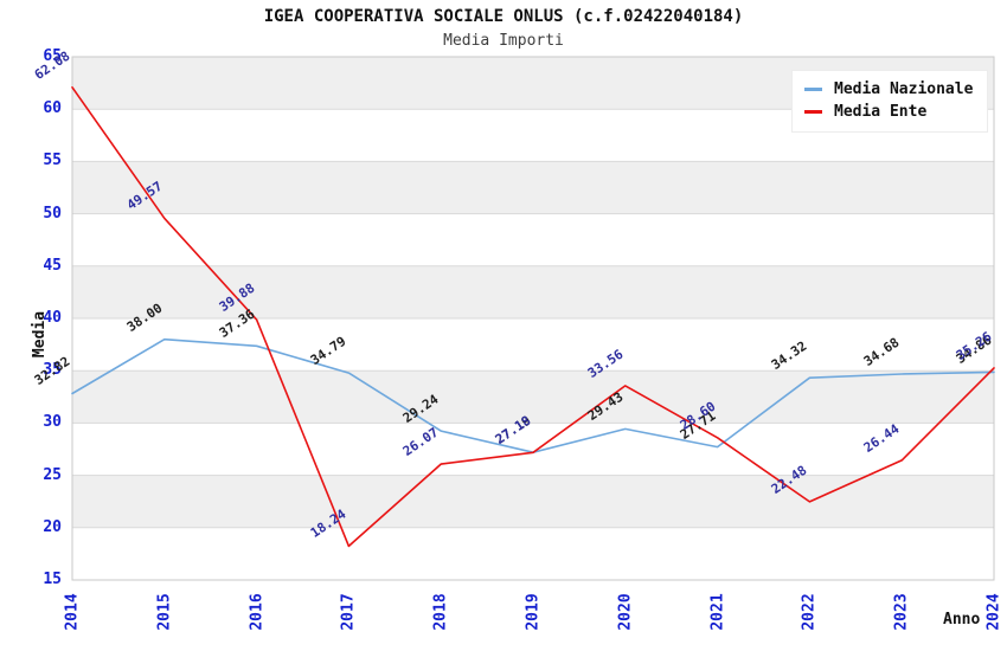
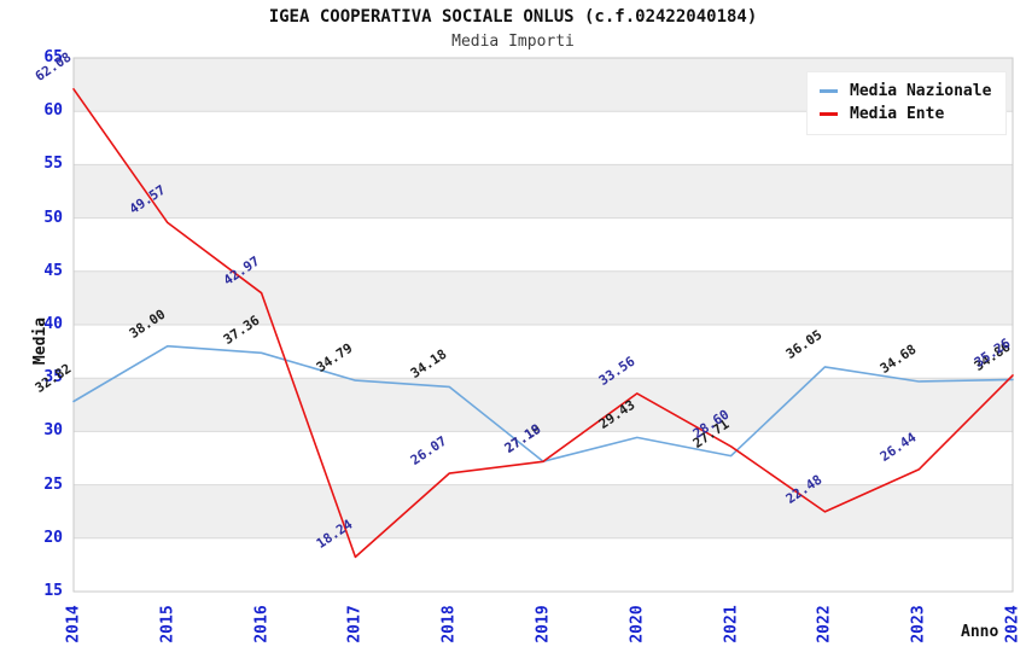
Media Ente/2016: 39.88 -> 42.97
Media Nazionale/2018: 29.24 -> 34.18
Media Nazionale/2022: 34.32 -> 36.05
